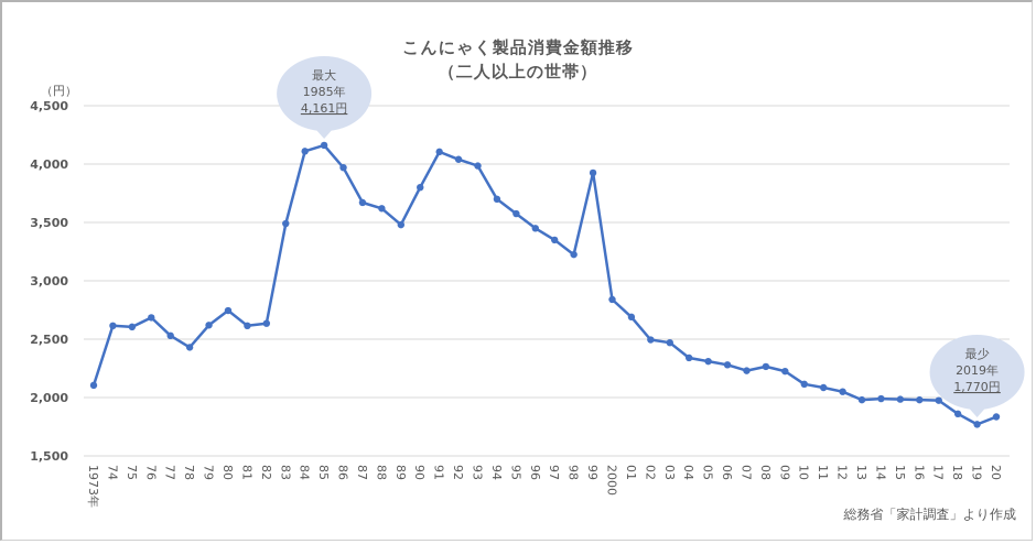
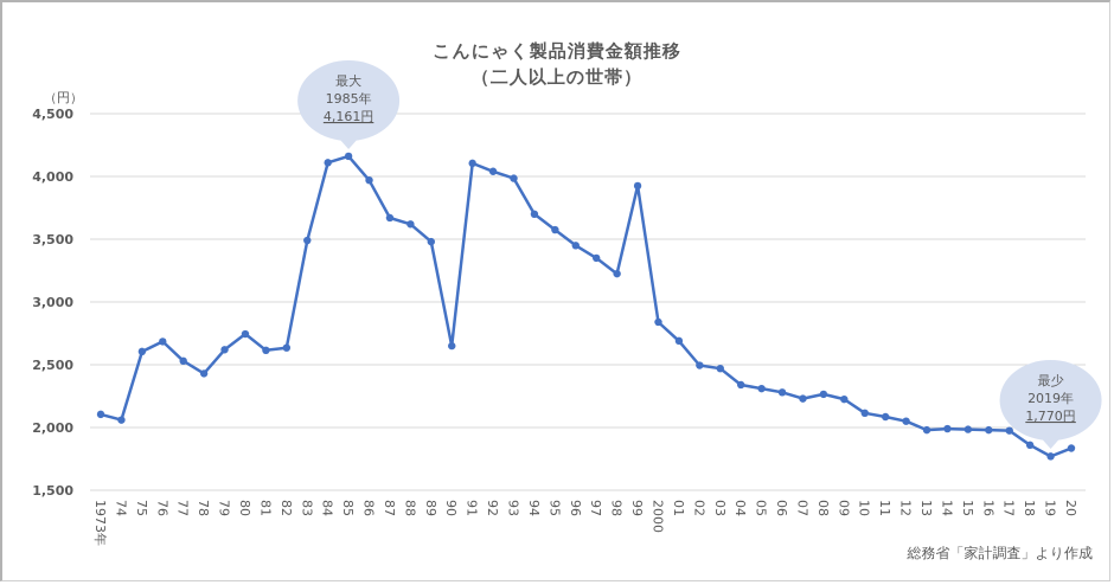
74: 2620 -> 2060
90: 3800 -> 2650
